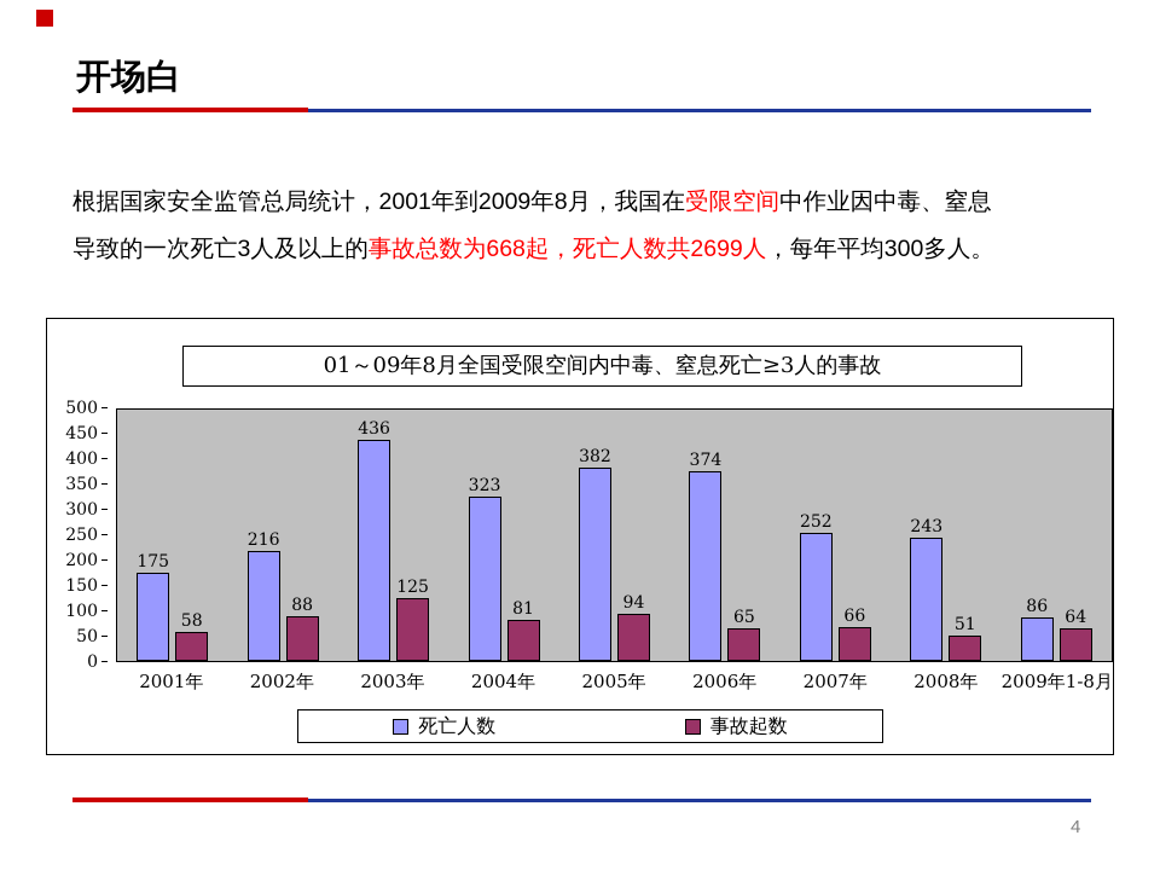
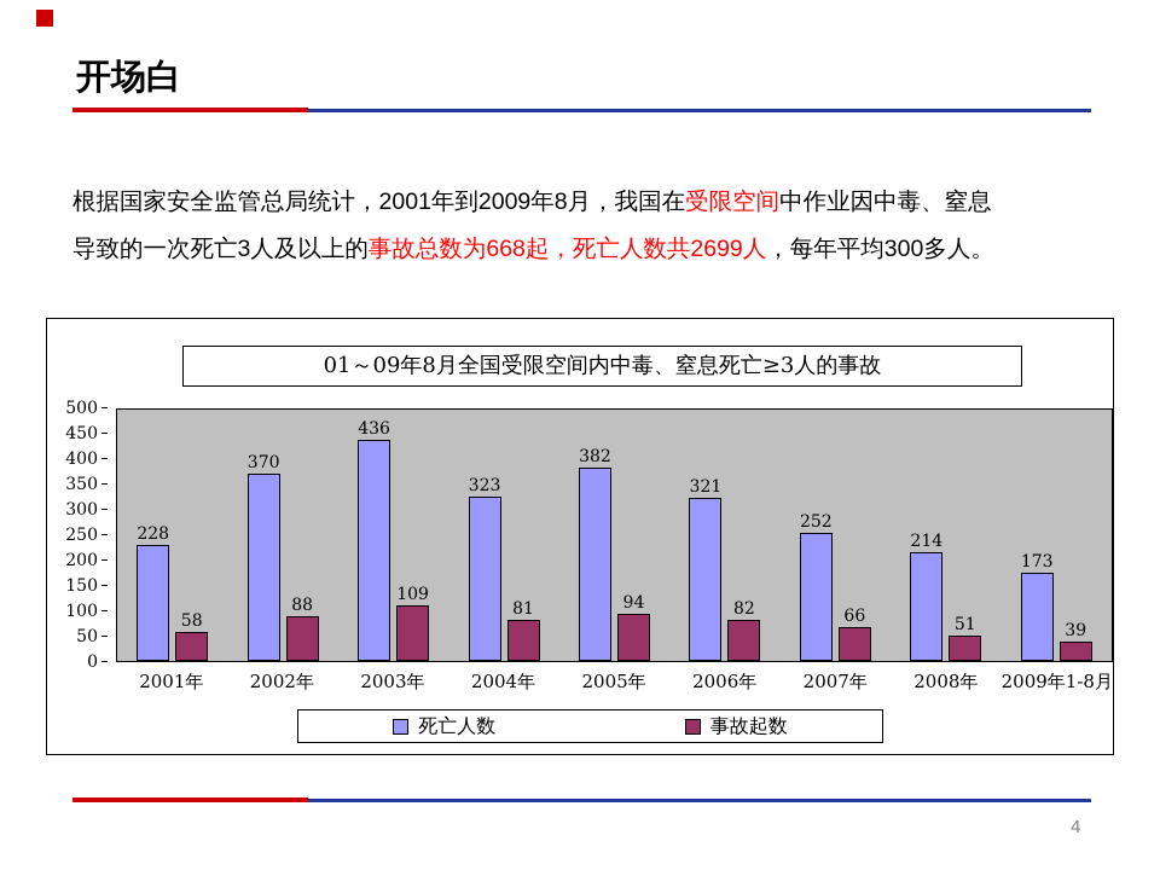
死亡人数/2001年: 175 -> 228
死亡人数/2002年: 216 -> 370
事故起数/2003年: 125 -> 109
死亡人数/2006年: 374 -> 321
事故起数/2006年: 65 -> 82
死亡人数/2008年: 243 -> 214
死亡人数/2009年1-8月: 86 -> 173
事故起数/2009年1-8月: 64 -> 39
